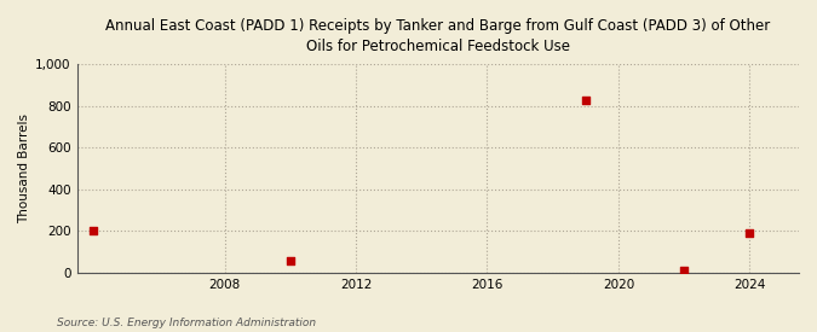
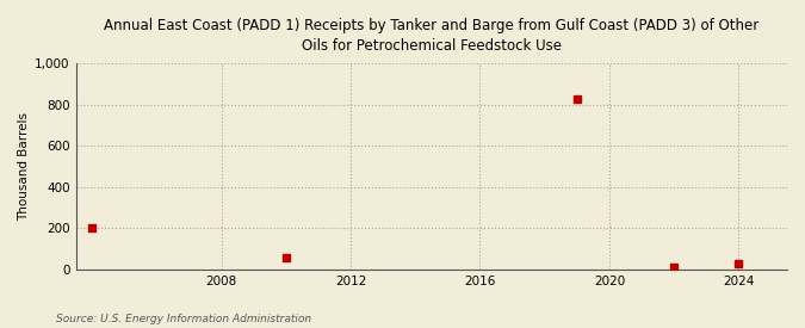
2024: 190 -> 30
